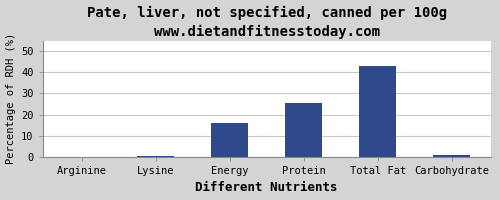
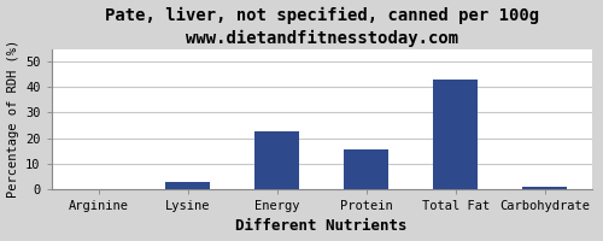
Lysine: 0.3 -> 3.0
Energy: 16.0 -> 22.5
Protein: 25.5 -> 15.5
